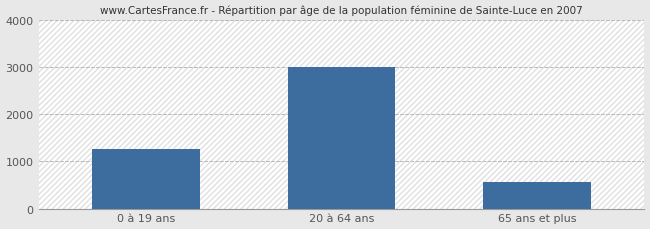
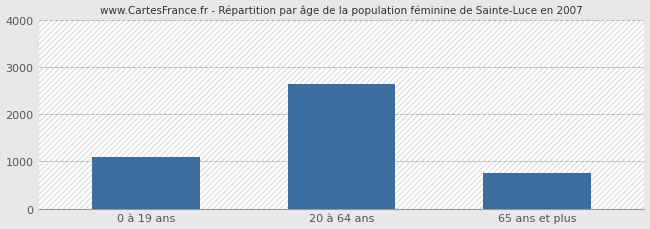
0 à 19 ans: 1270 -> 1100
20 à 64 ans: 3010 -> 2650
65 ans et plus: 560 -> 750
